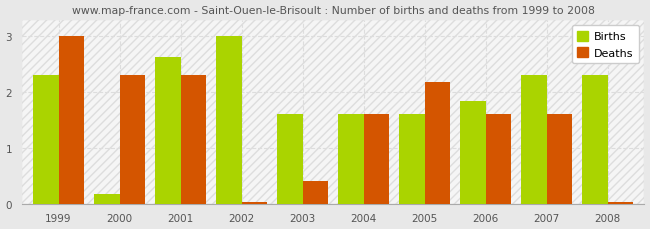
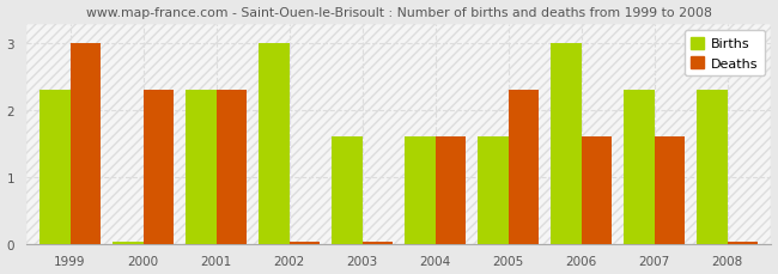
Births/2000: 0.18 -> 0.03
Births/2001: 2.62 -> 2.30
Deaths/2003: 0.40 -> 0.03
Deaths/2005: 2.18 -> 2.30
Births/2006: 1.84 -> 3.00
